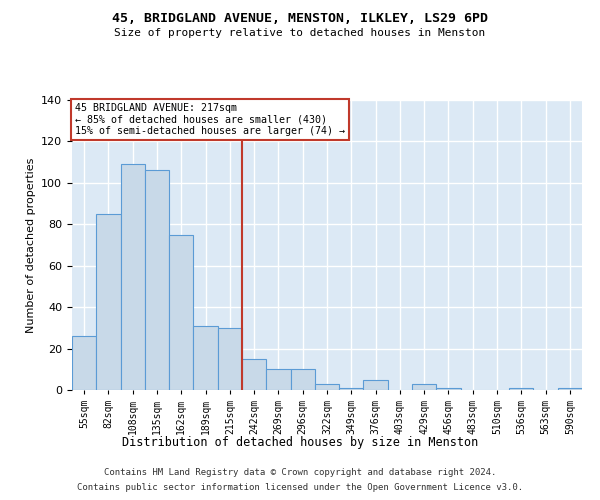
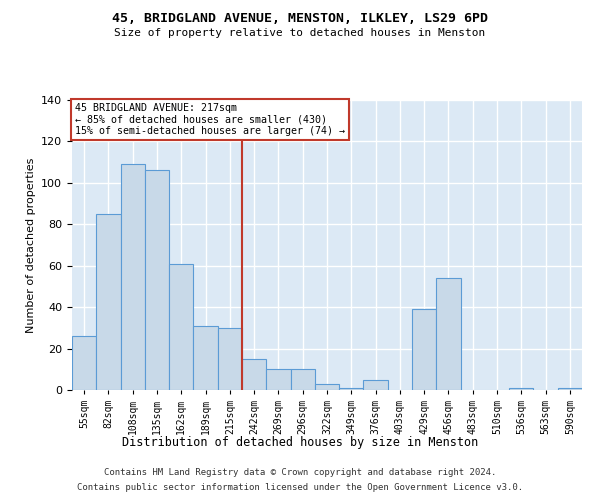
162sqm: 75 -> 61
429sqm: 3 -> 39
456sqm: 1 -> 54
